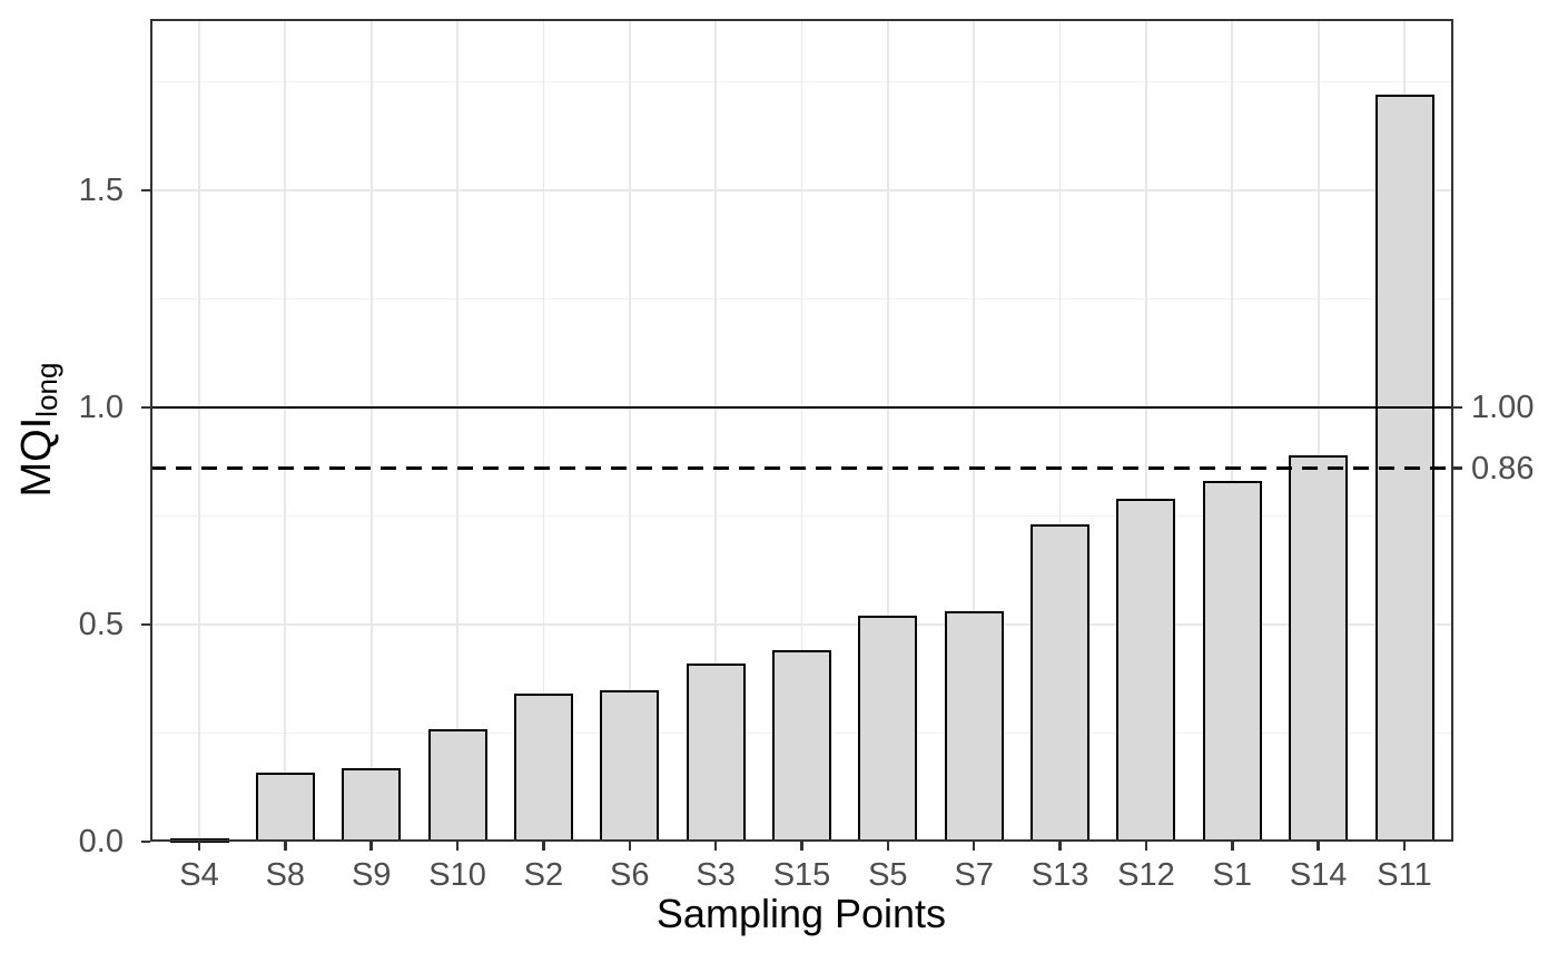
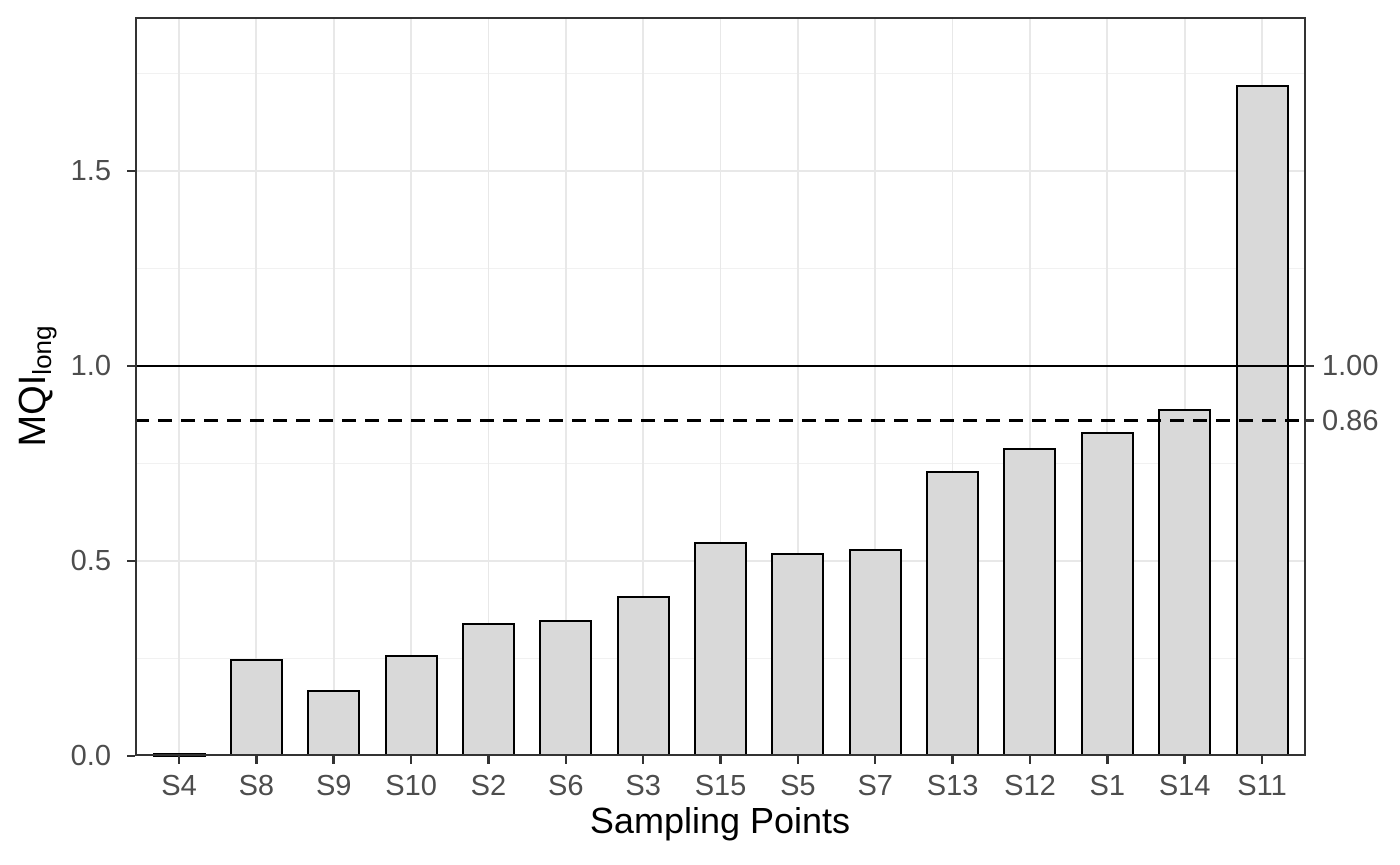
S8: 0.16 -> 0.25
S15: 0.44 -> 0.55
